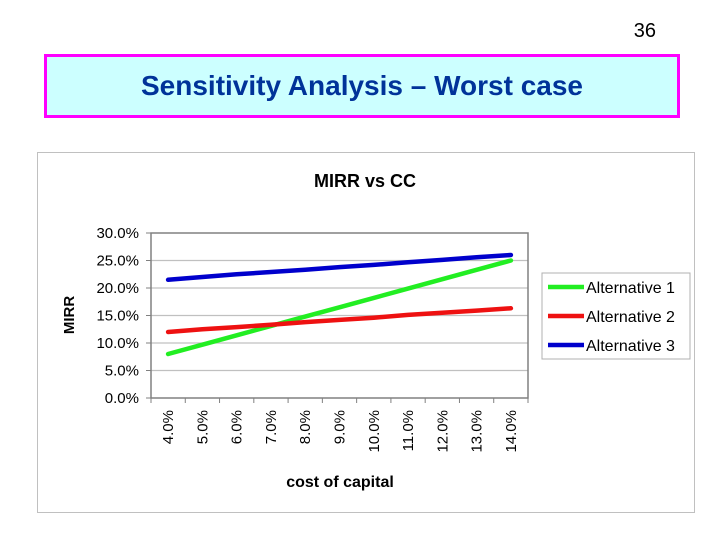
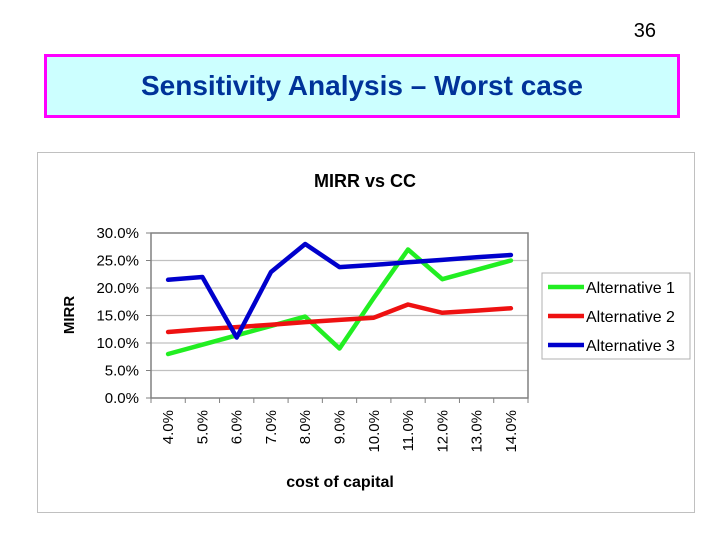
Alternative 3/6.0%: 22% -> 11%
Alternative 3/8.0%: 23% -> 28%
Alternative 1/9.0%: 16% -> 9%
Alternative 1/11.0%: 20% -> 27%
Alternative 2/11.0%: 15% -> 17%
